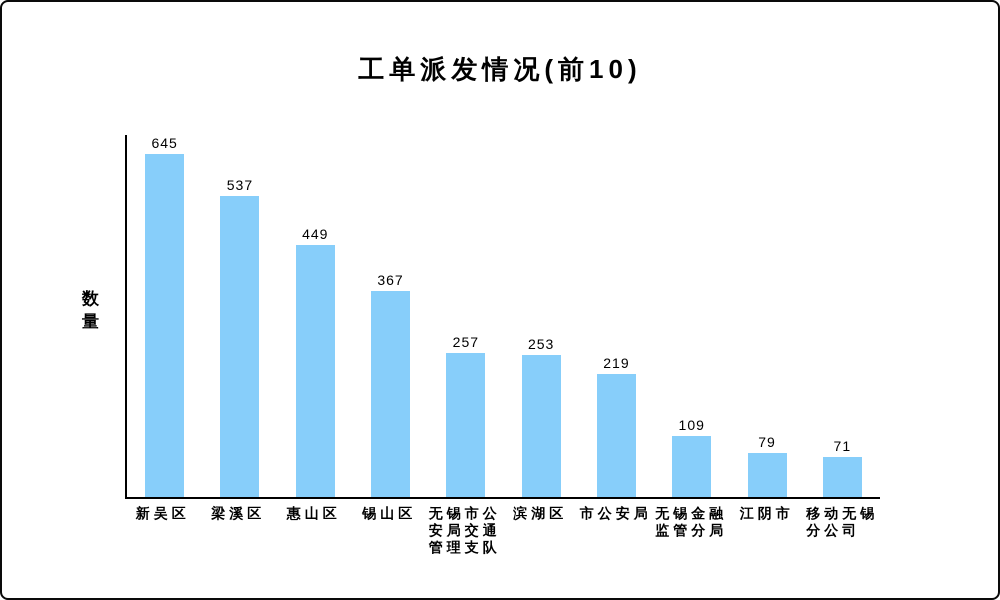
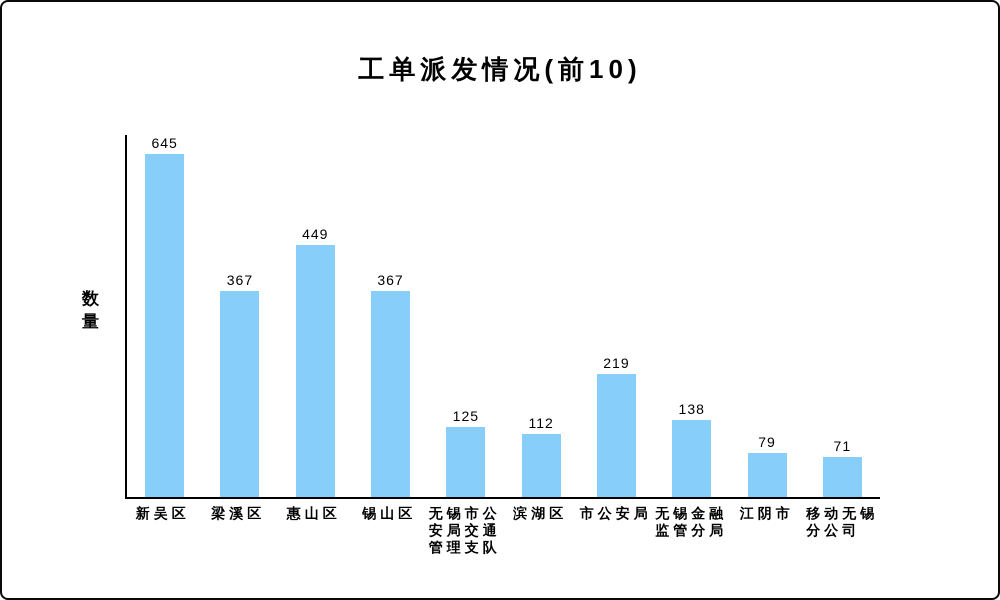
梁溪区: 537 -> 367
无锡市公安局交通管理支队: 257 -> 125
滨湖区: 253 -> 112
无锡金融监管分局: 109 -> 138
